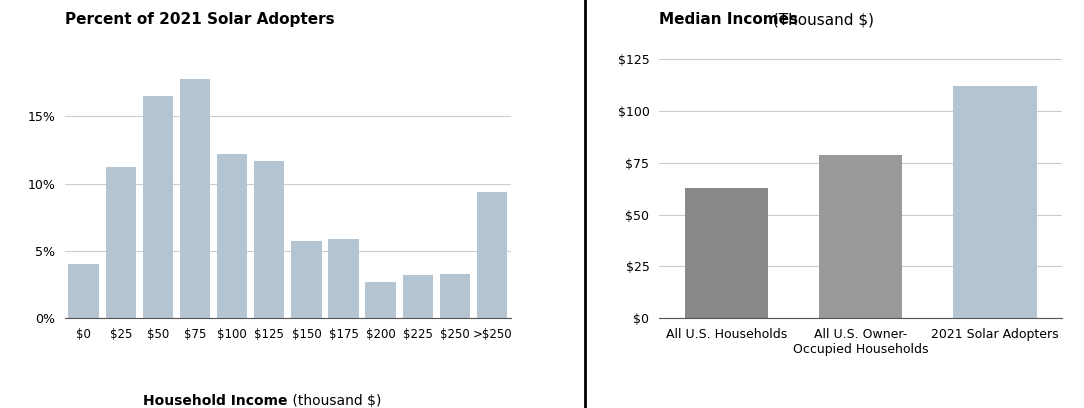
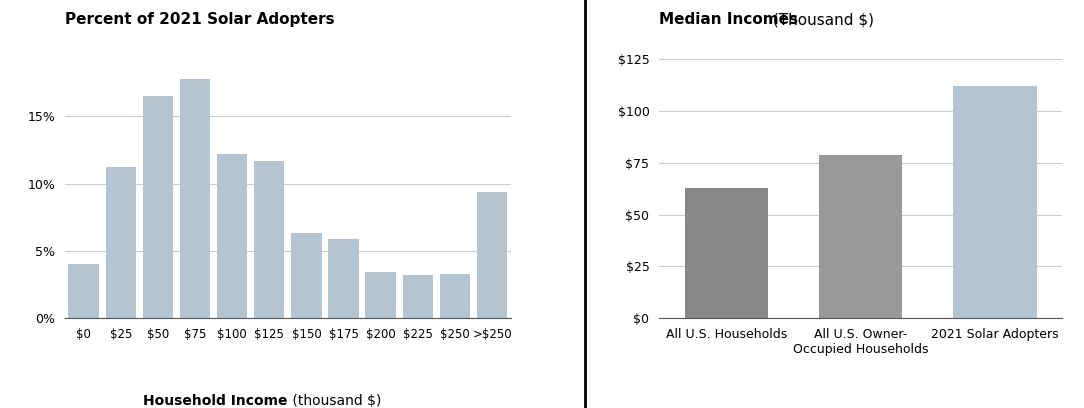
$150: 5.7% -> 6.3%
$200: 2.7% -> 3.4%
